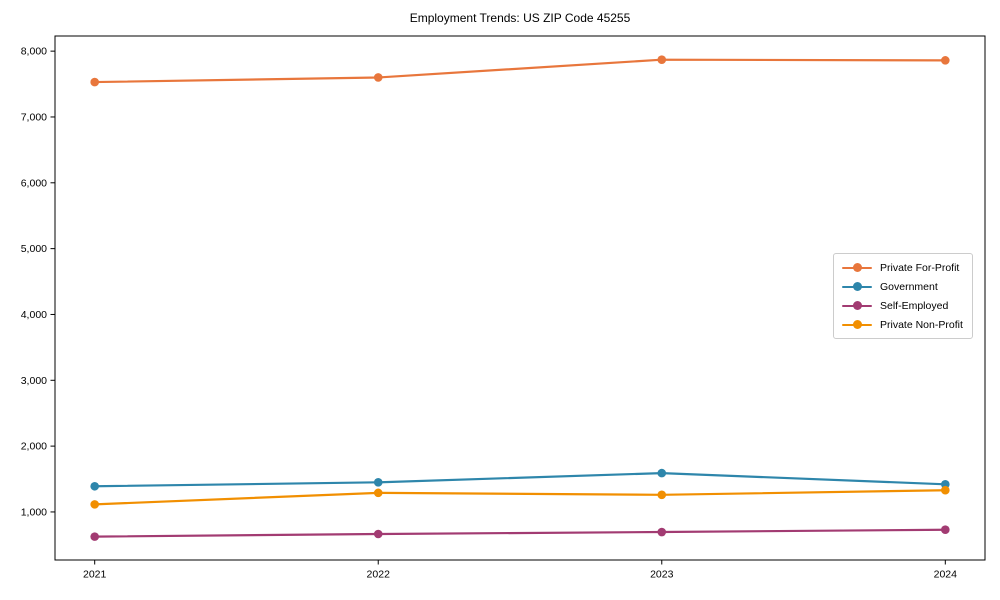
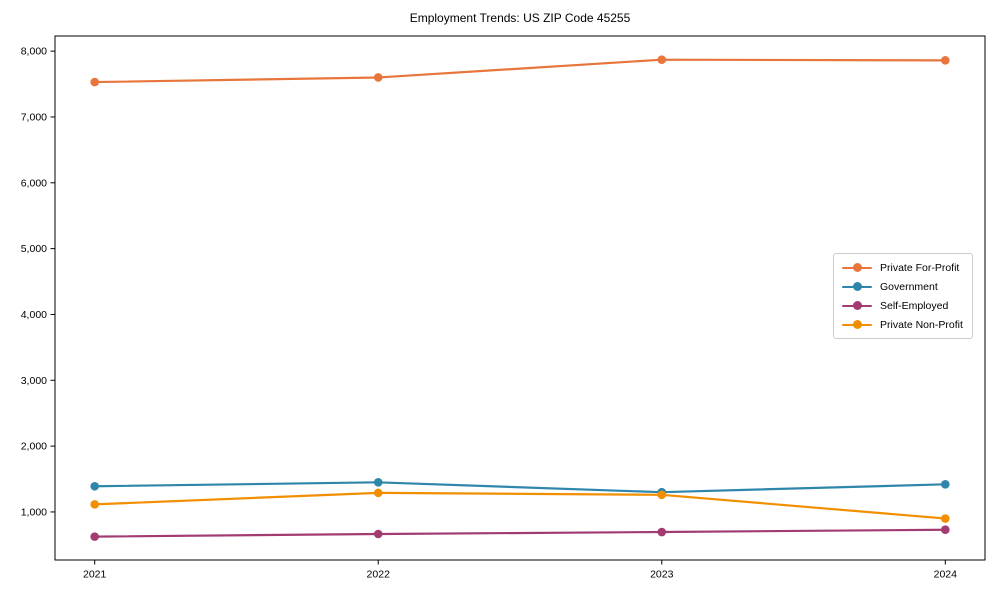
Government/2023: 1600 -> 1300
Private Non-Profit/2024: 1300 -> 900
